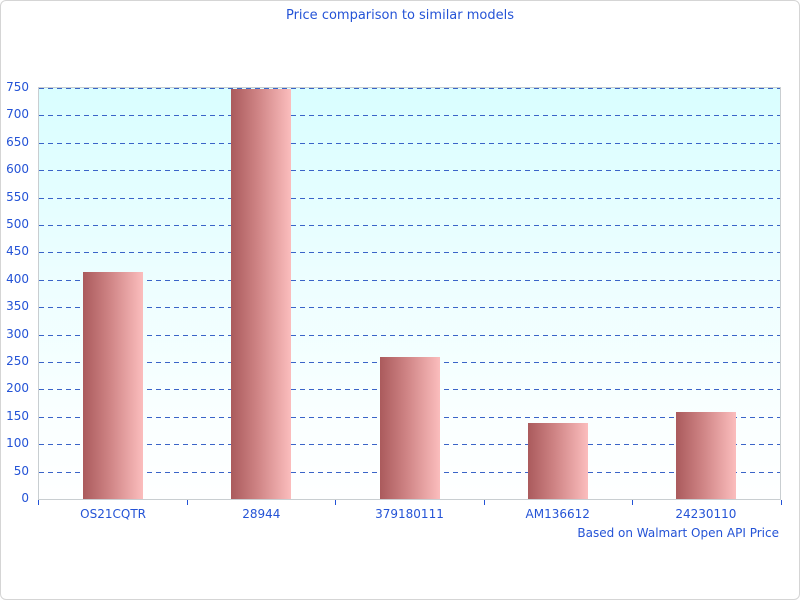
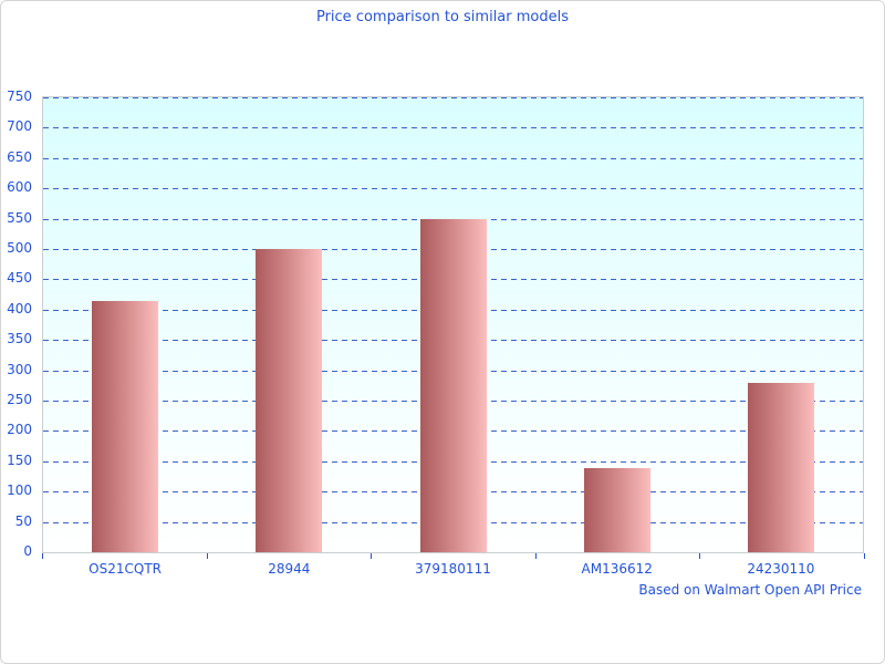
28944: 750 -> 500
379180111: 260 -> 550
24230110: 160 -> 280
